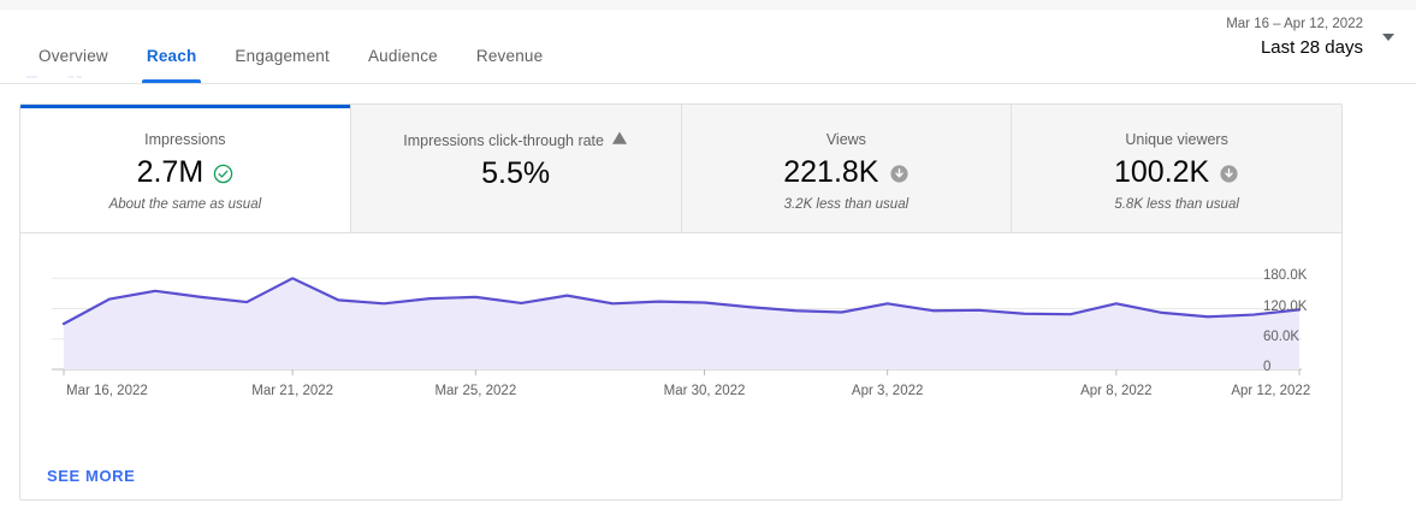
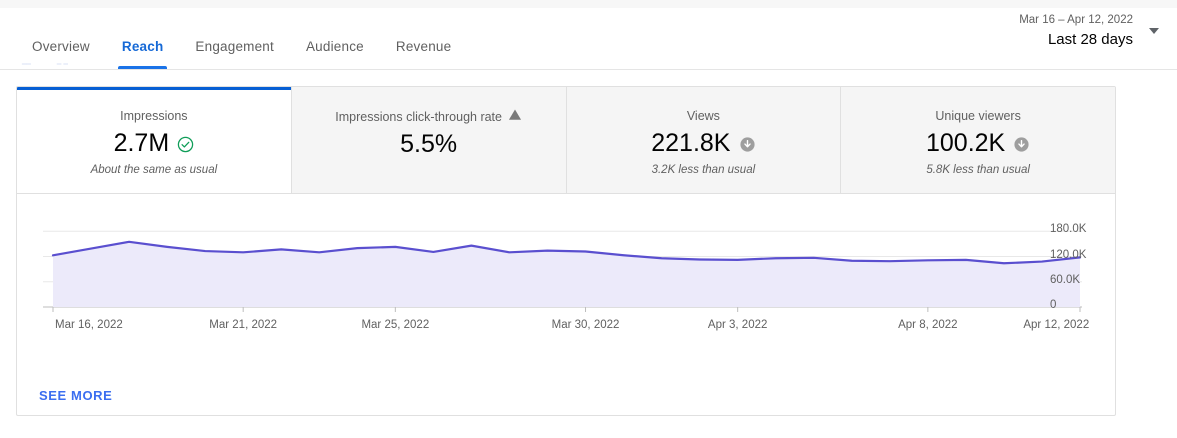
Mar 16, 2022: 90K -> 120K
Mar 21, 2022: 180K -> 130K
Apr 3, 2022: 130K -> 110K
Apr 8, 2022: 130K -> 110K
